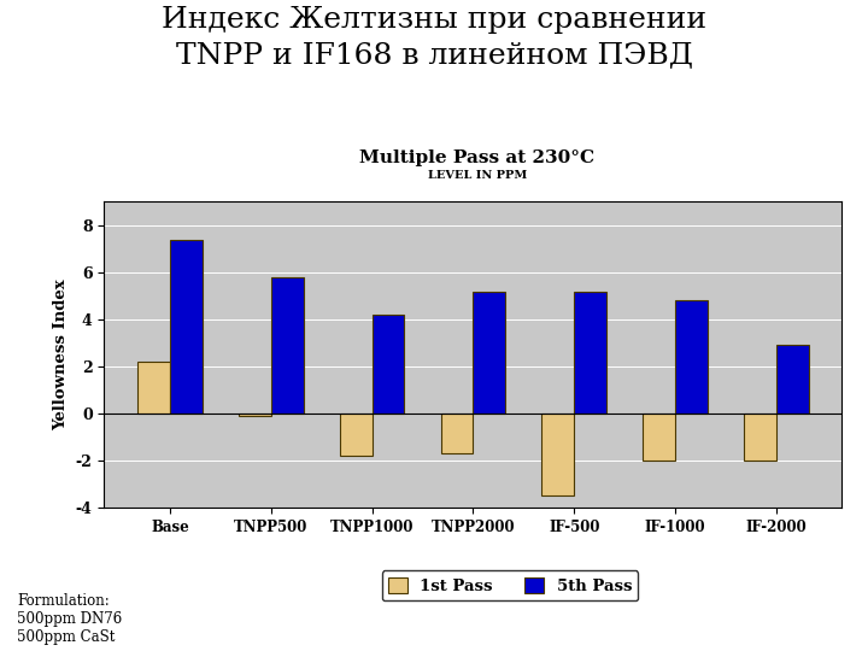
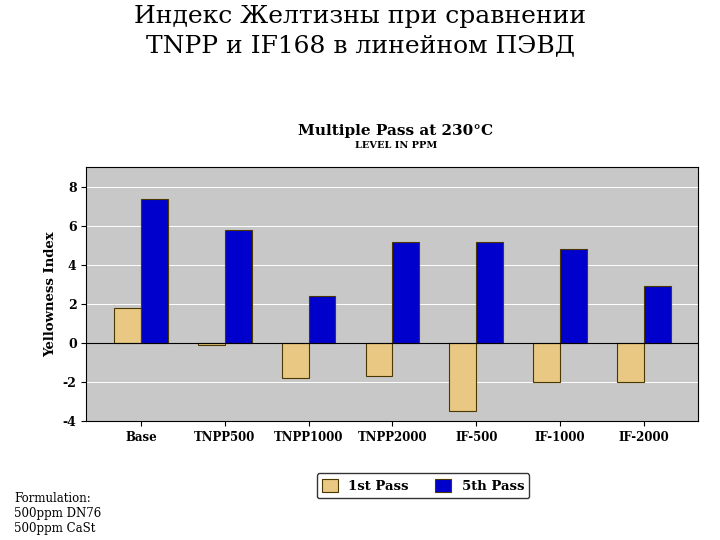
1st Pass/Base: 2.2 -> 1.8
5th Pass/TNPP1000: 4.2 -> 2.4
